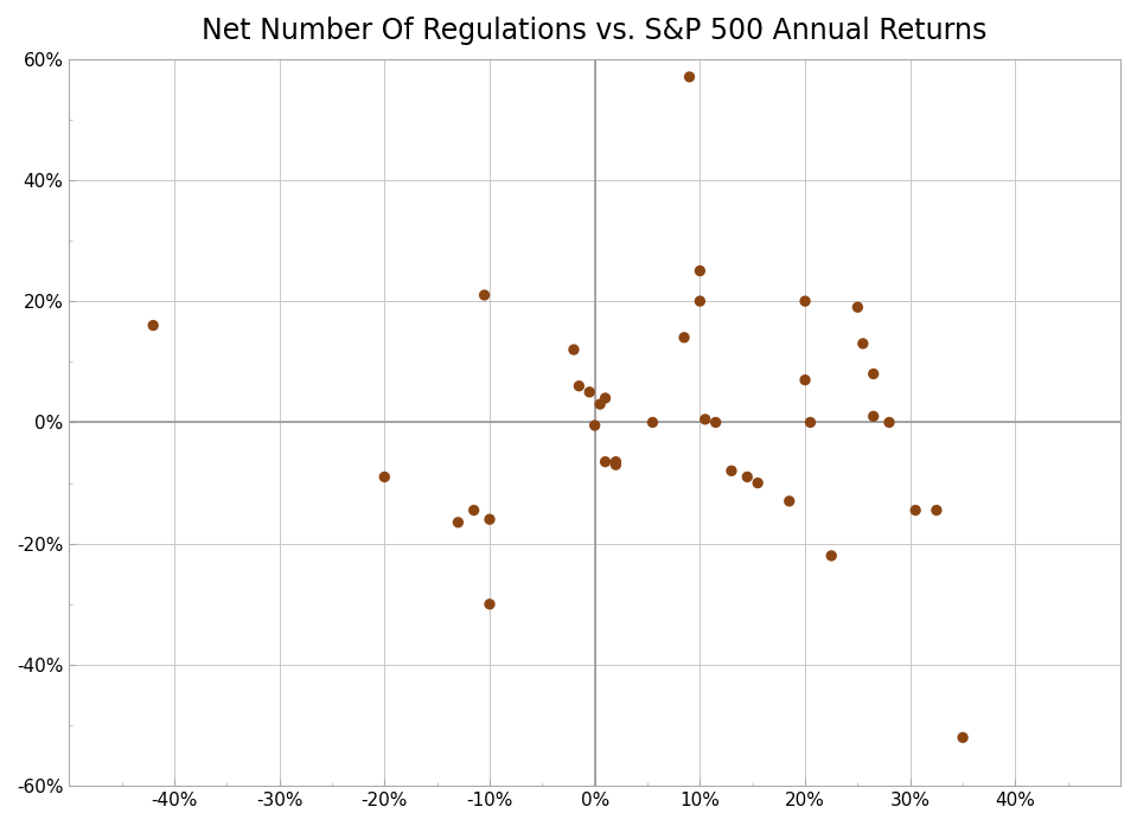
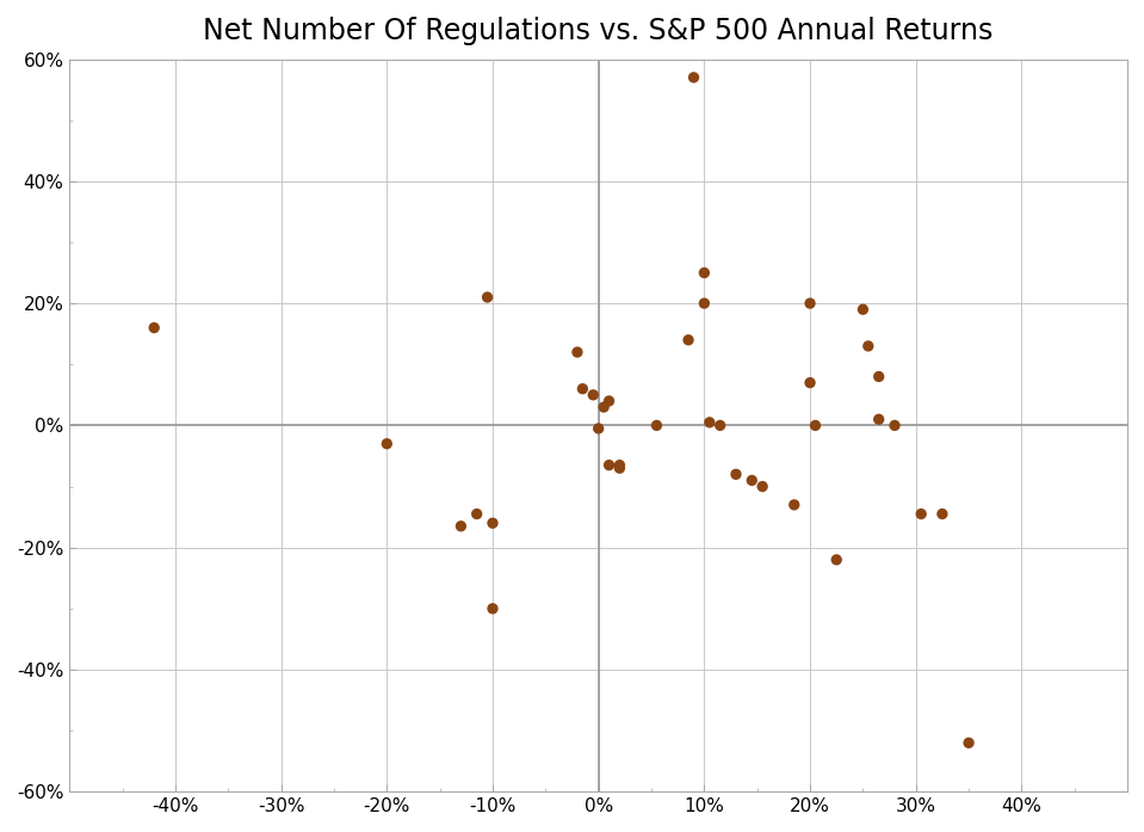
-20%: -9.0% -> -3.0%
